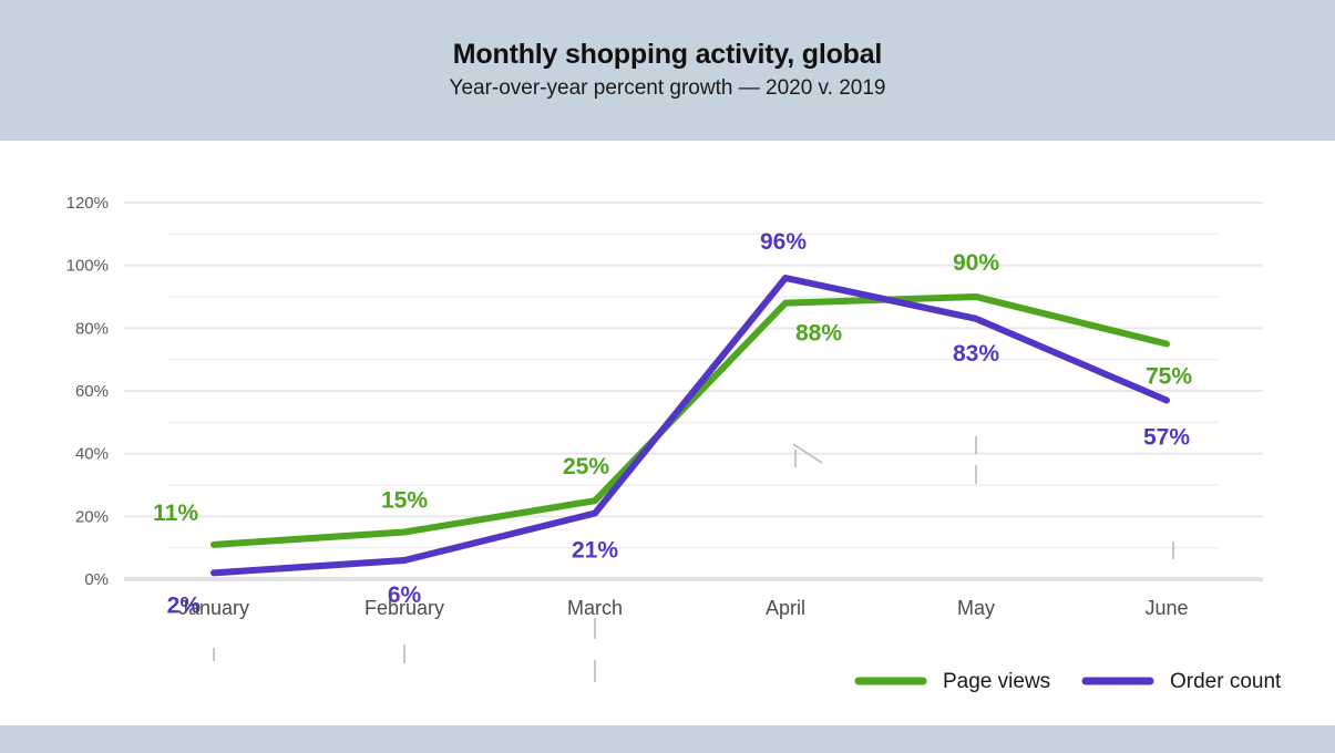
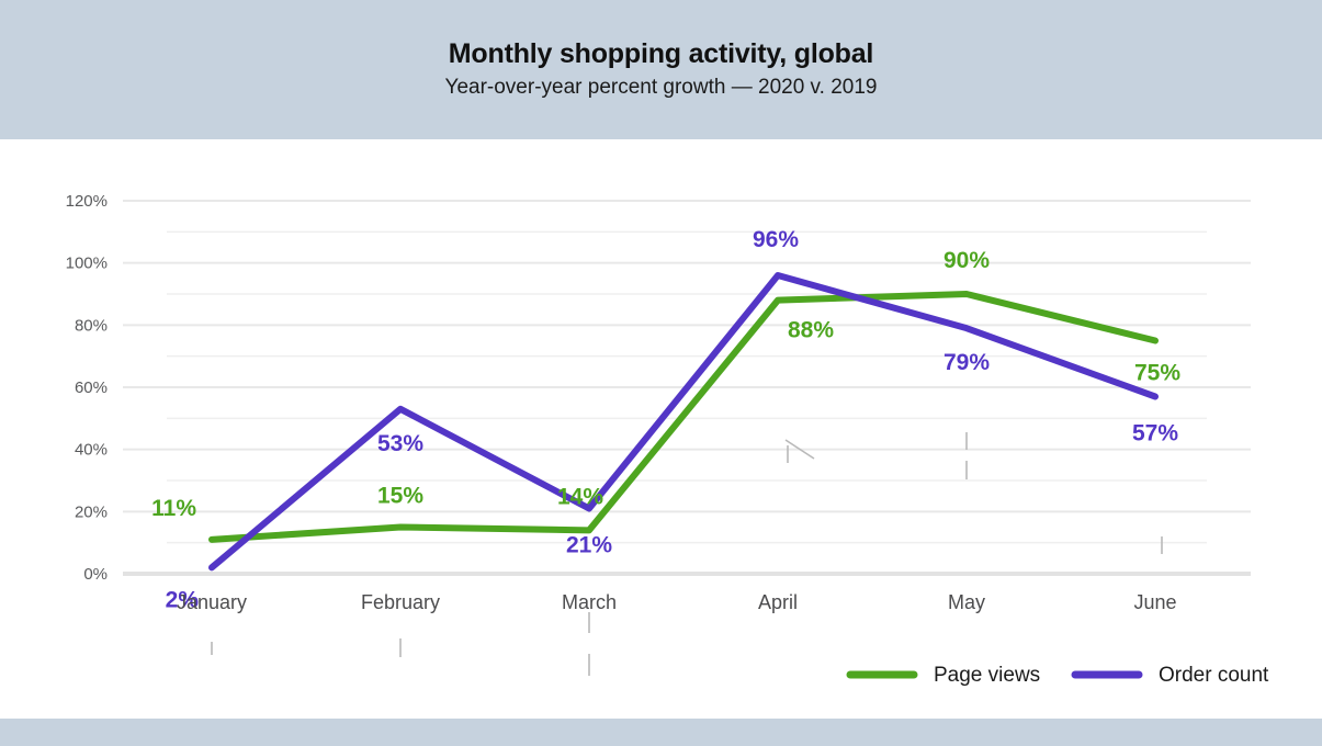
Order count/February: 6% -> 53%
Page views/March: 25% -> 14%
Order count/May: 83% -> 79%
